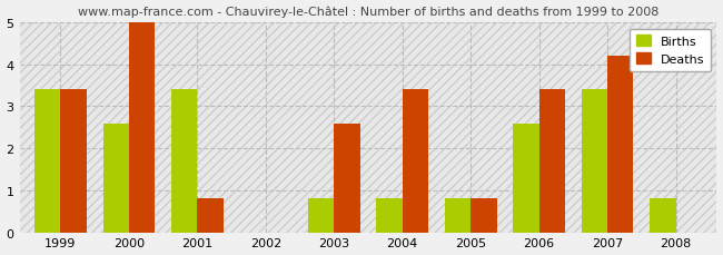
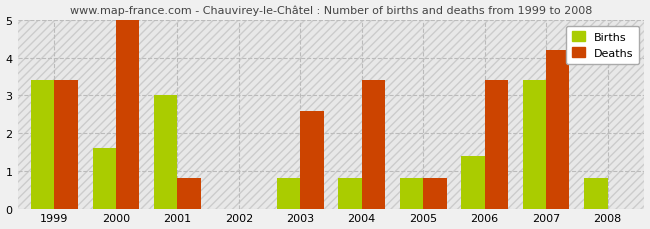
Births/2000: 2.6 -> 1.6
Births/2001: 3.4 -> 3.0
Births/2006: 2.6 -> 1.4
